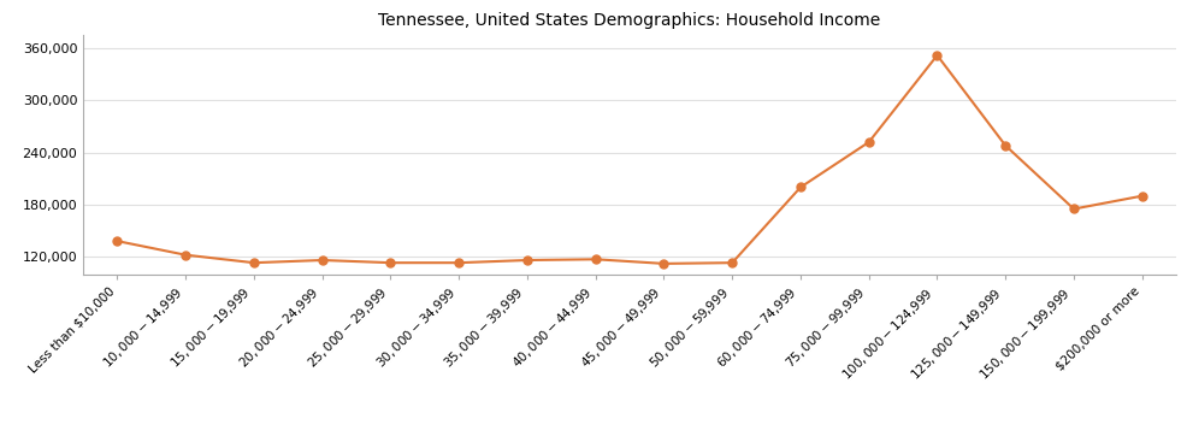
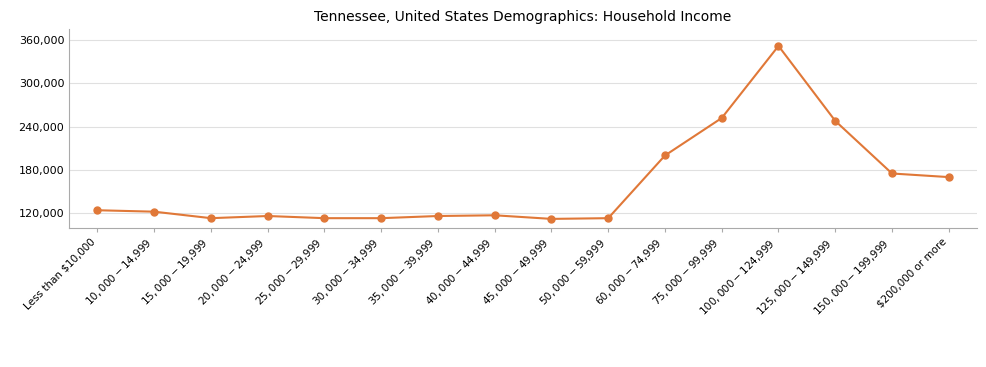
Less than $10,000: 138,000 -> 124,000
$200,000 or more: 190,000 -> 170,000
